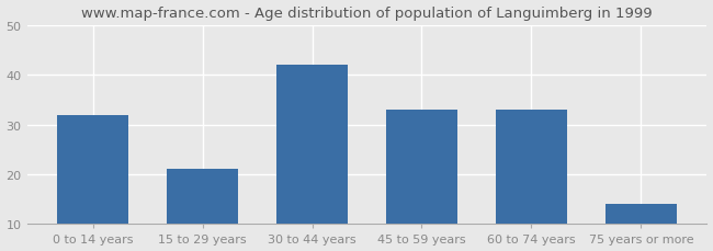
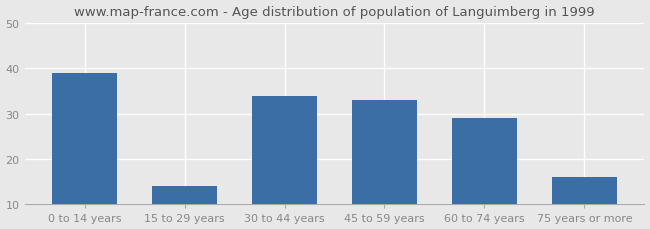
0 to 14 years: 32 -> 39
15 to 29 years: 21 -> 14
30 to 44 years: 42 -> 34
60 to 74 years: 33 -> 29
75 years or more: 14 -> 16
